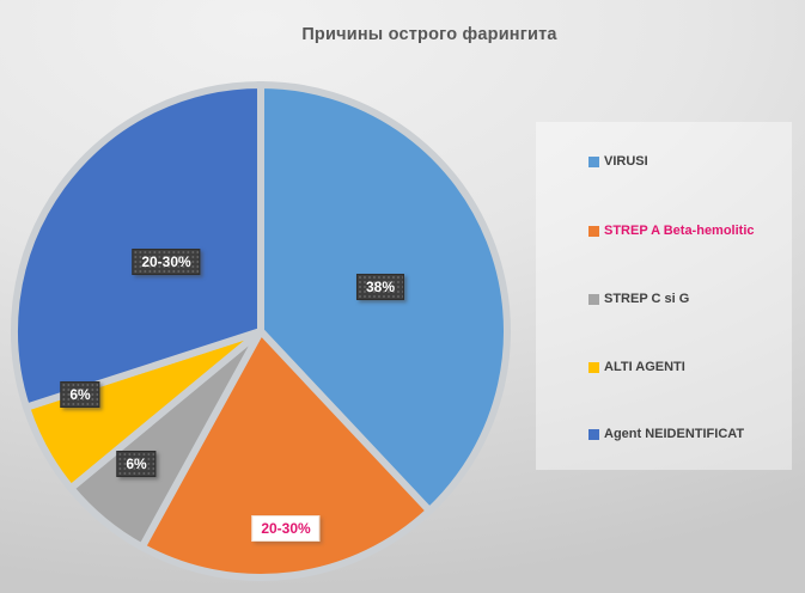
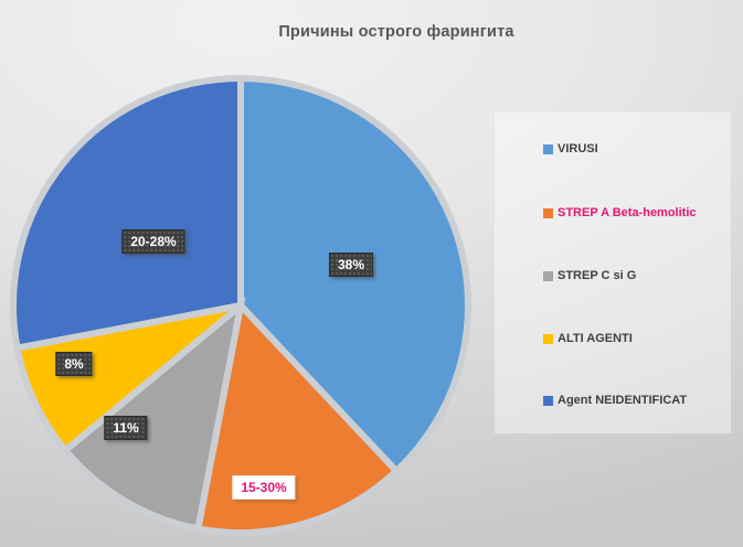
STREP A Beta-hemolitic: 20 -> 15
STREP C si G: 6% -> 11%
ALTI AGENTI: 6% -> 8%
Agent NEIDENTIFICAT: 30 -> 28
